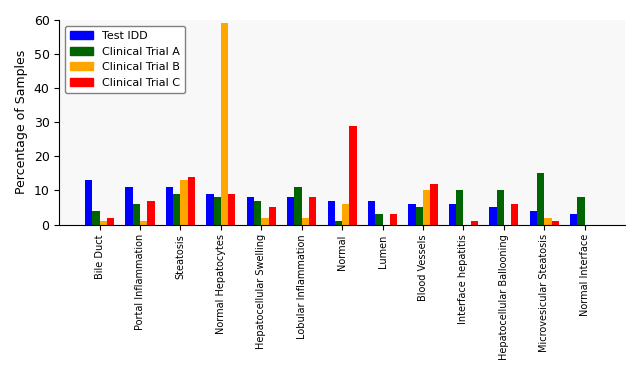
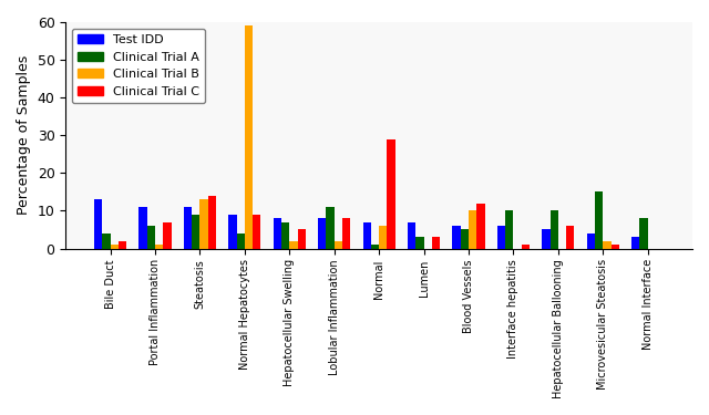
Clinical Trial A/Normal Hepatocytes: 8 -> 4
